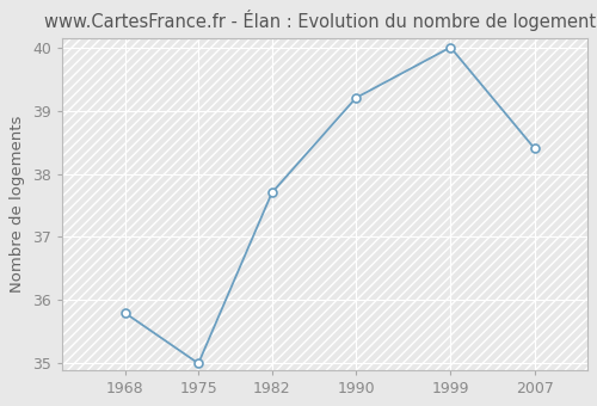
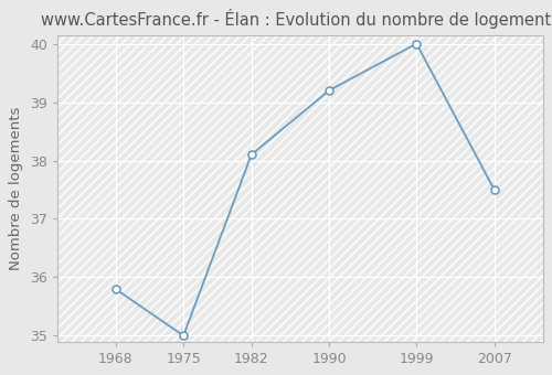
1982: 37.7 -> 38.1
2007: 38.4 -> 37.5
